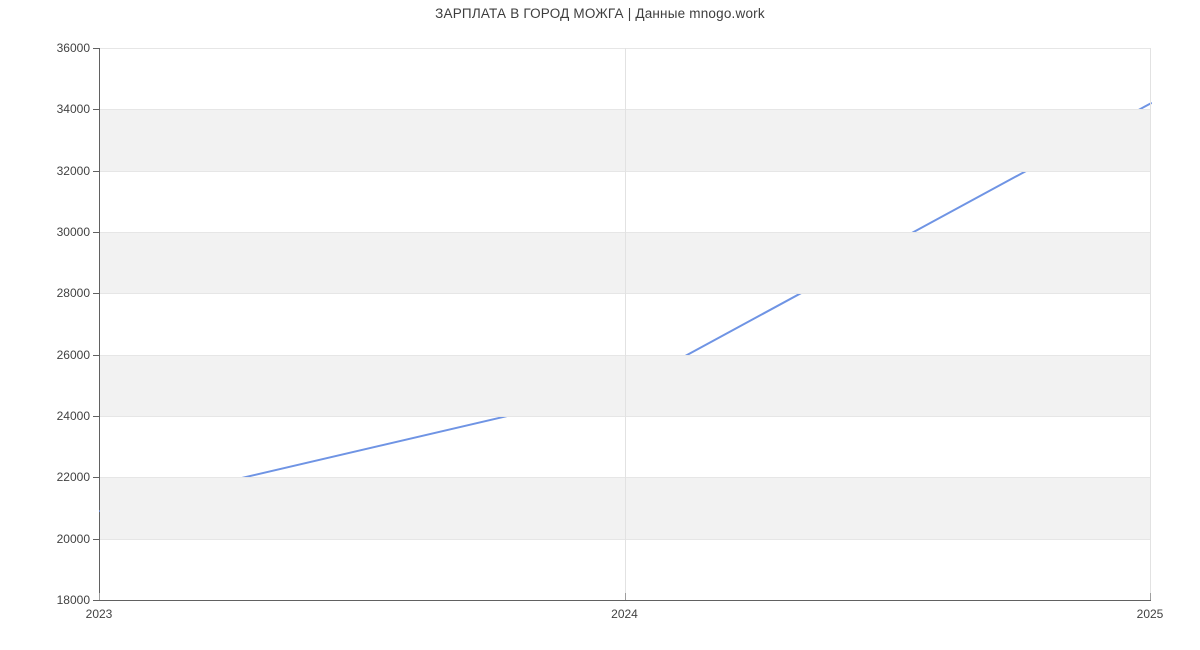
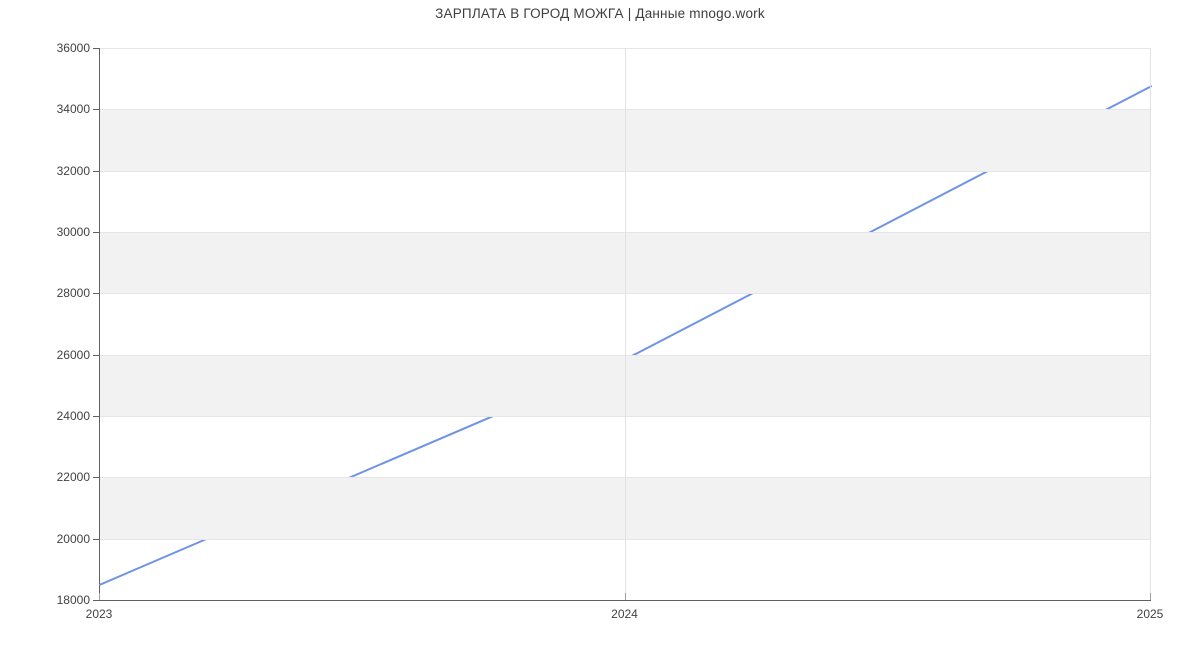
2023: 20900 -> 18500
2024: 24900 -> 25800
2025: 34200 -> 34800
